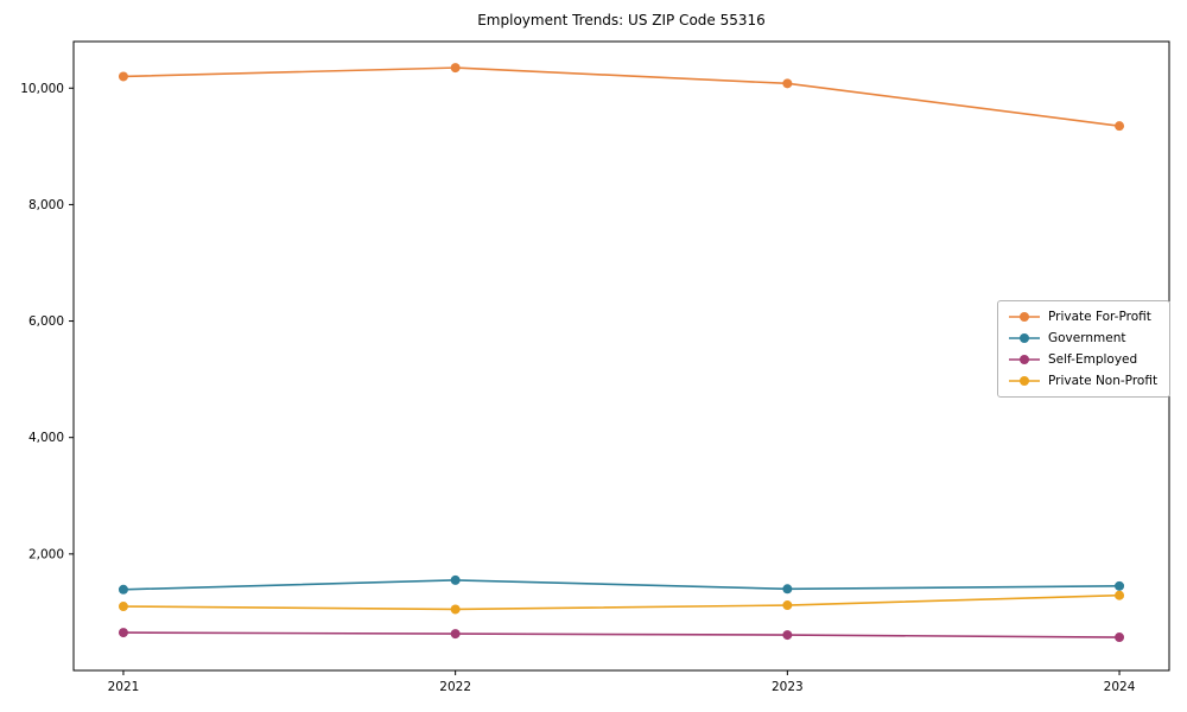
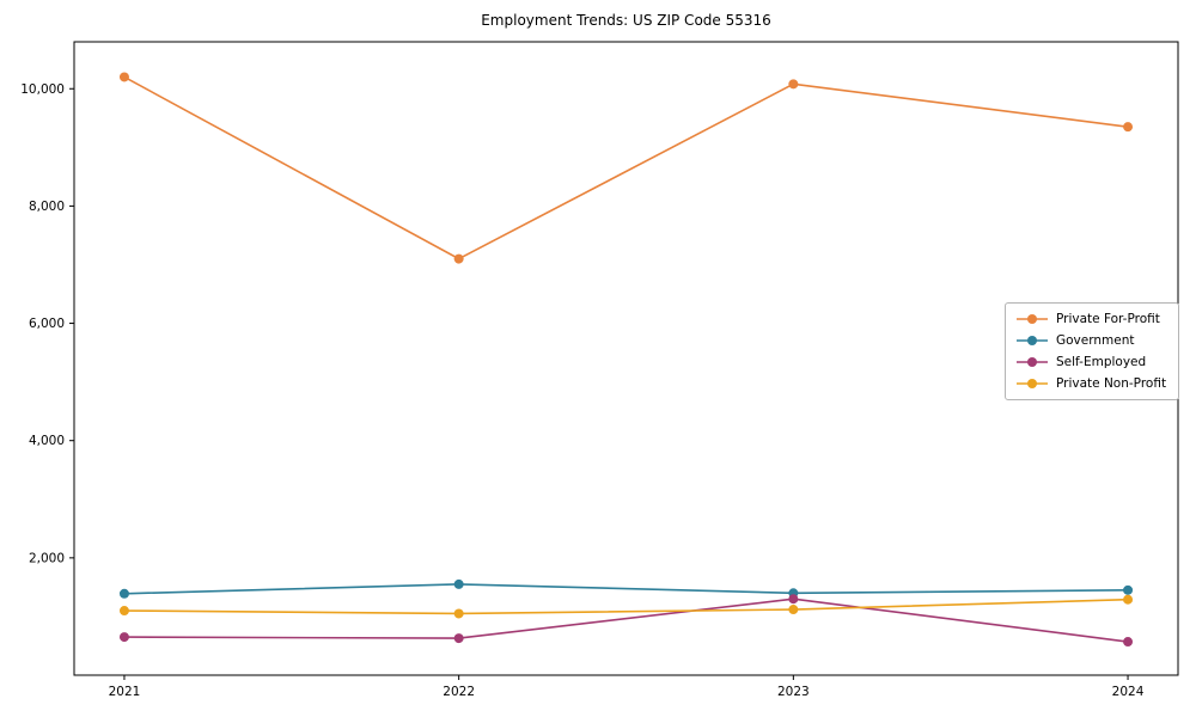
Private For-Profit/2022: 10400 -> 7100
Self-Employed/2023: 600 -> 1300
